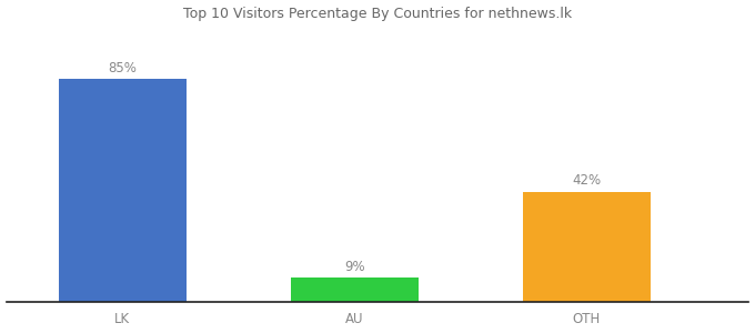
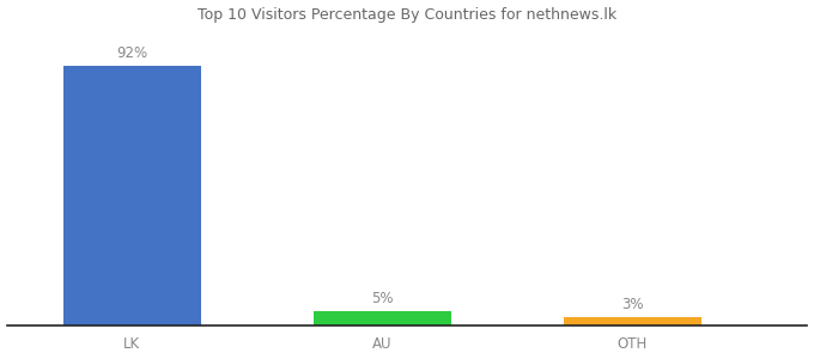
LK: 85% -> 92%
AU: 9% -> 5%
OTH: 42% -> 3%
